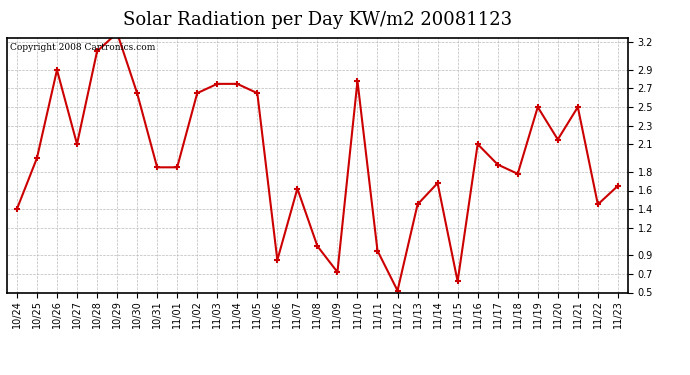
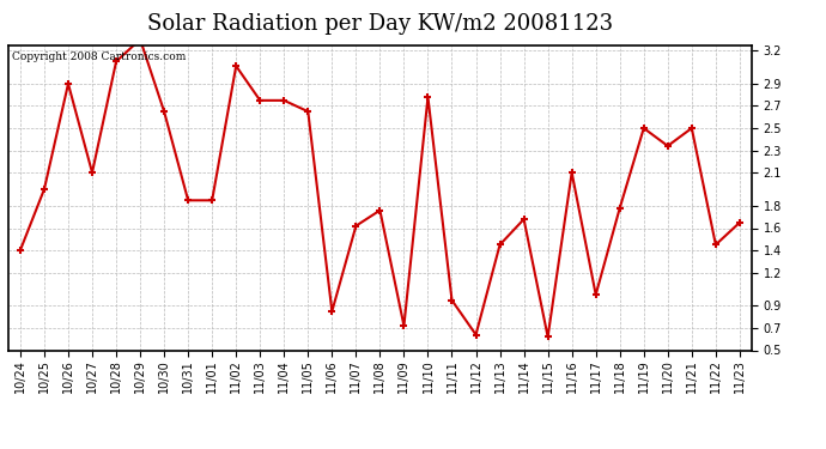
11/02: 2.65 -> 3.06
11/08: 1.00 -> 1.76
11/12: 0.52 -> 0.64
11/17: 1.88 -> 1.00
11/20: 2.15 -> 2.34
